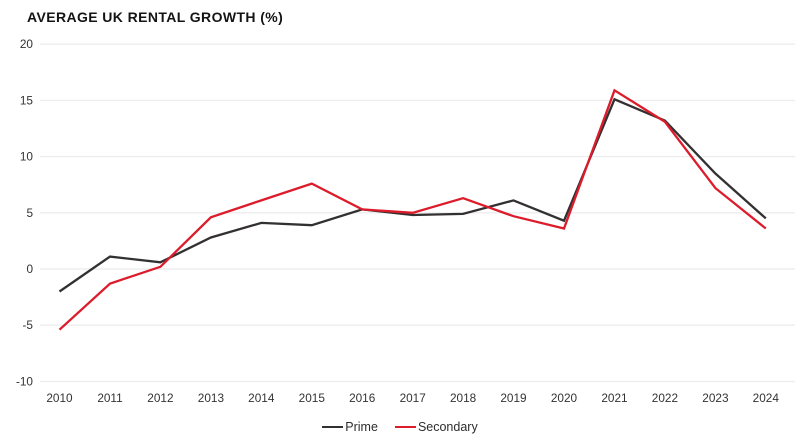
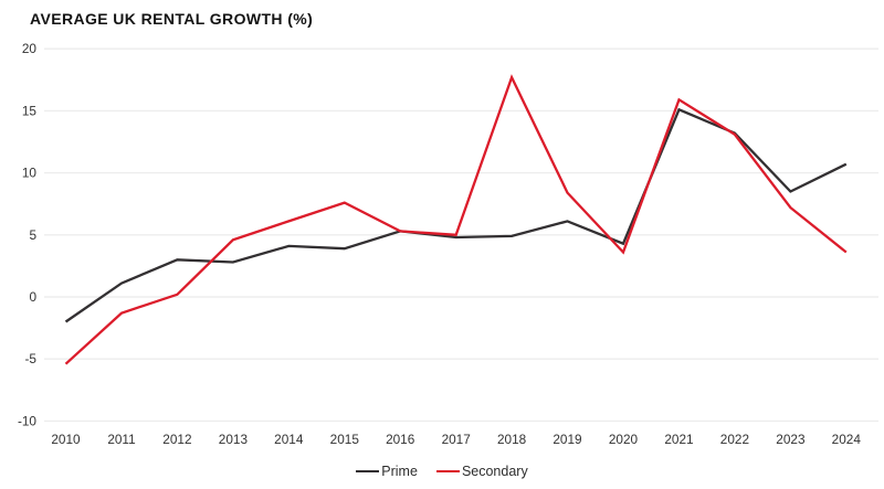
Prime/2012: 0.6 -> 3.0
Secondary/2018: 6.3 -> 17.7
Secondary/2019: 4.7 -> 8.4
Prime/2024: 4.5 -> 10.7
